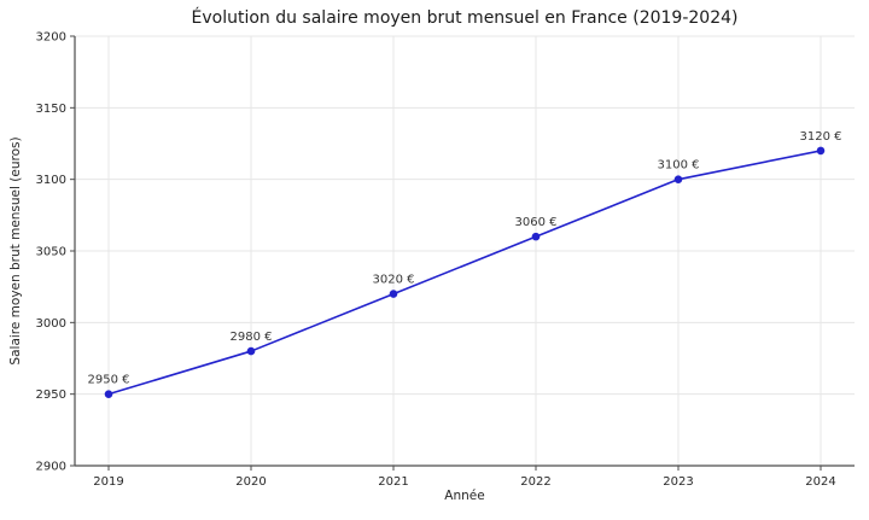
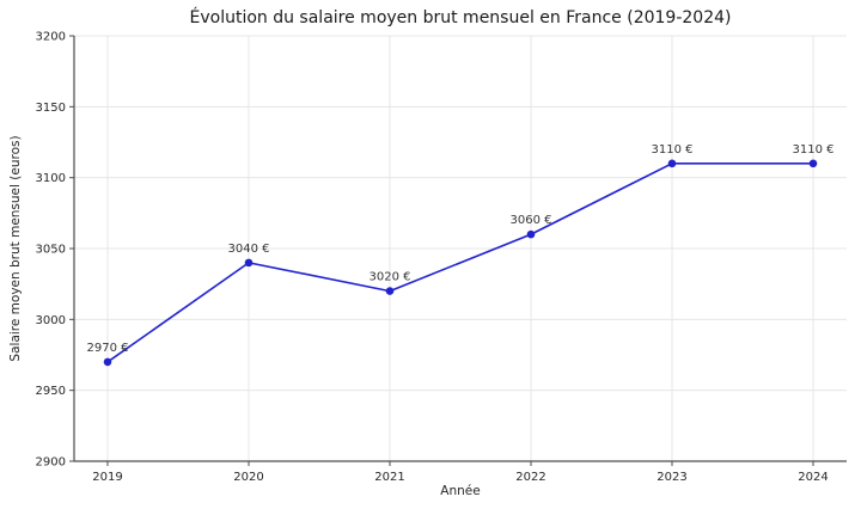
2019: 2950 -> 2970
2020: 2980 -> 3040
2023: 3100 -> 3110
2024: 3120 -> 3110
